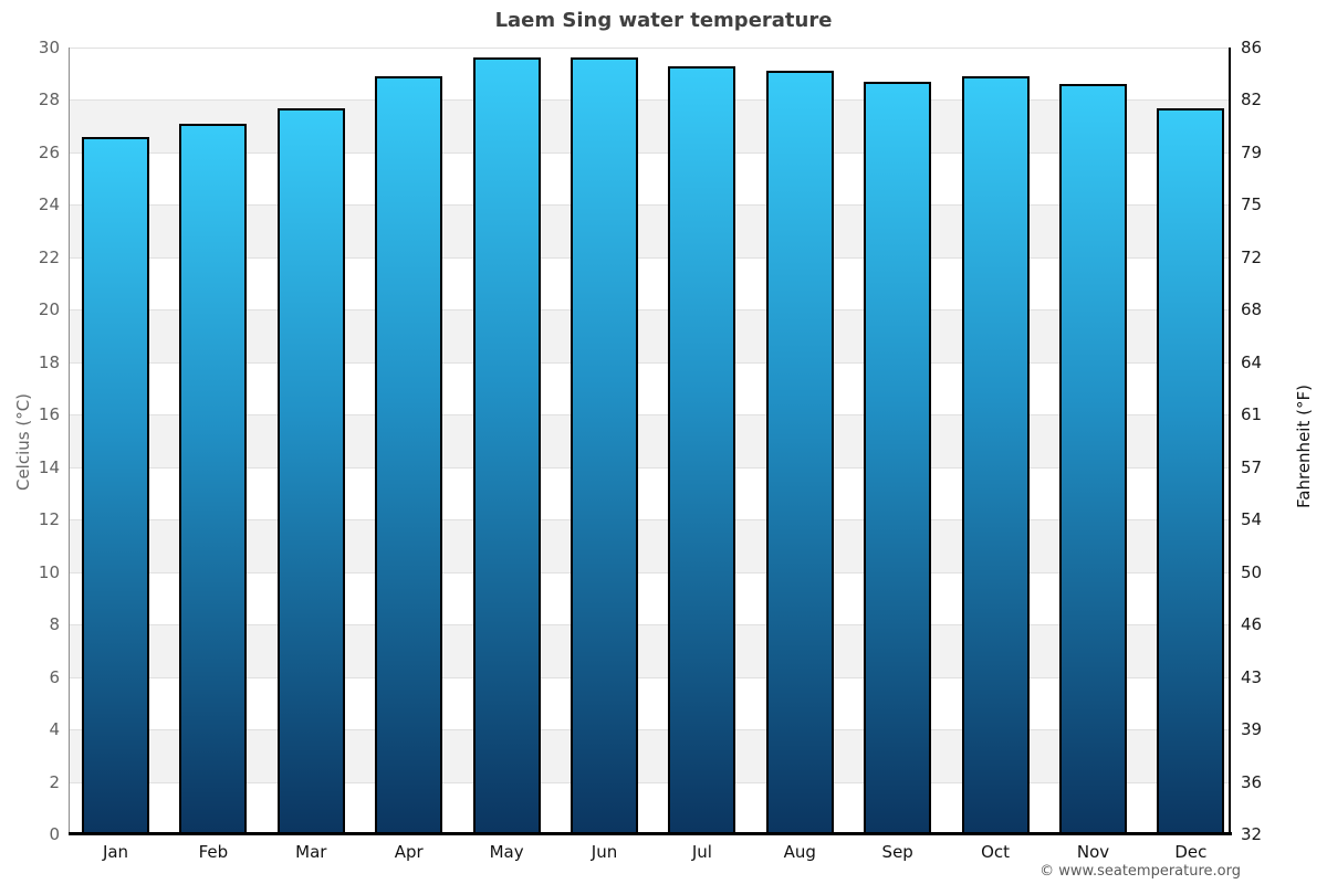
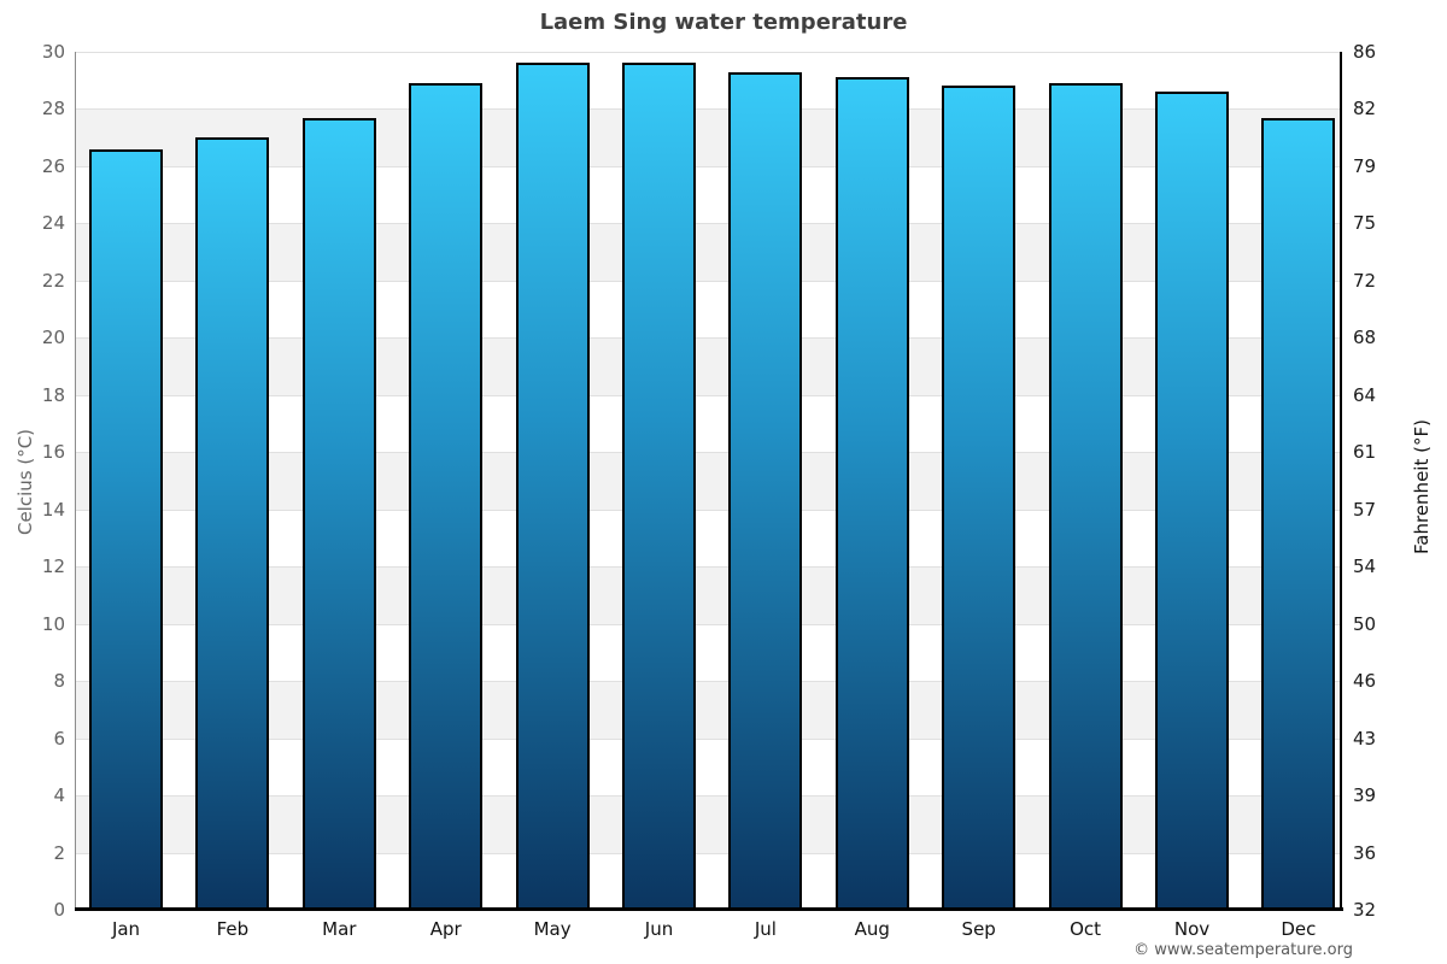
Feb: 27.1 -> 27.0
Sep: 28.7 -> 28.8
